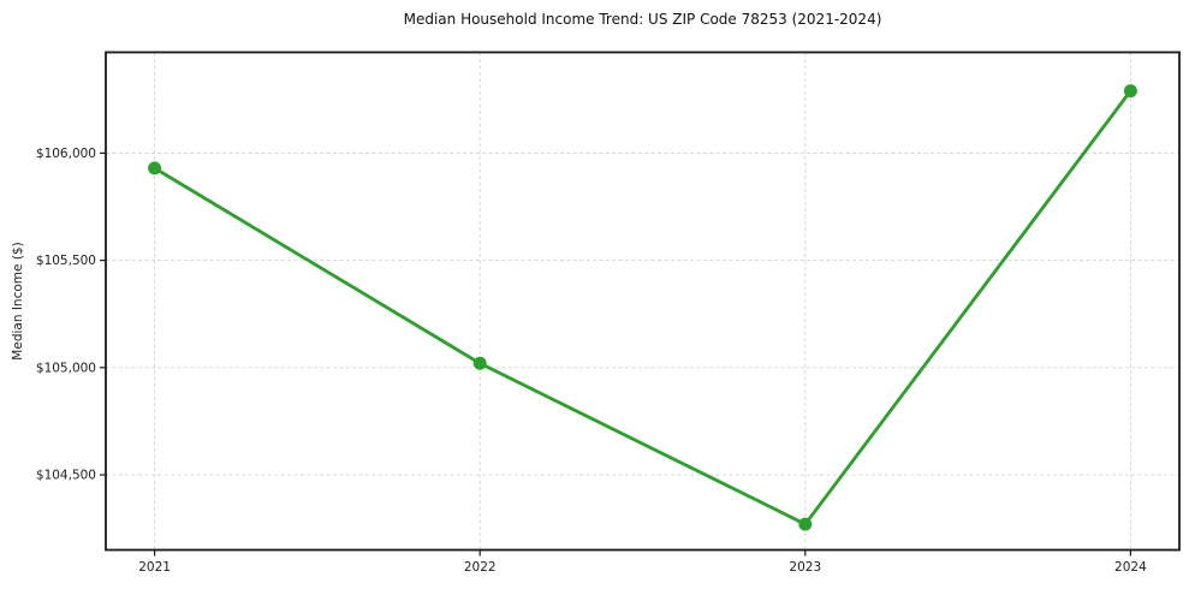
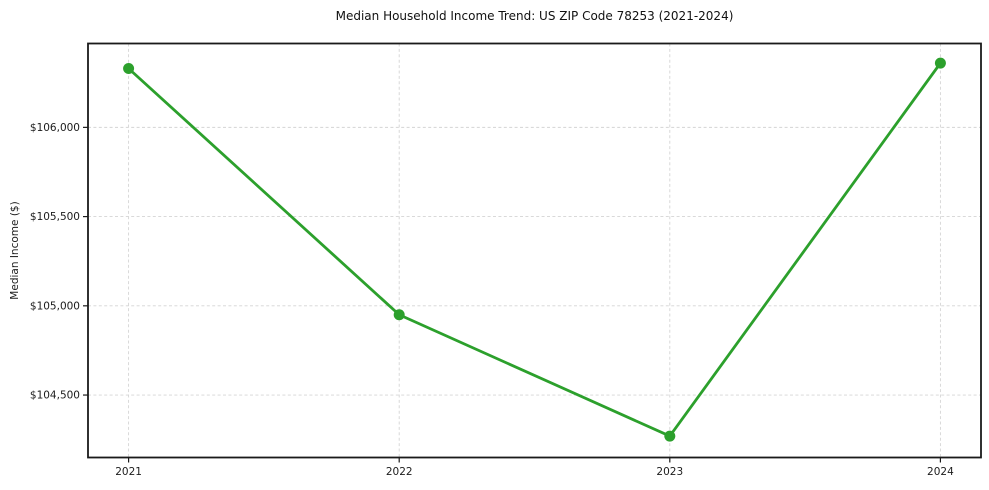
2021: $105930 -> $106330
2022: $105020 -> $104950
2024: $106290 -> $106360
